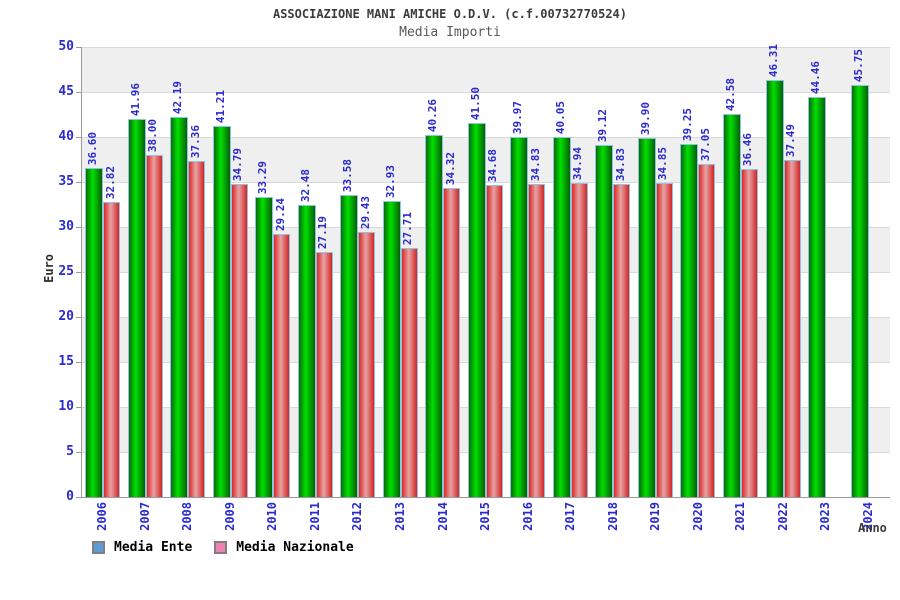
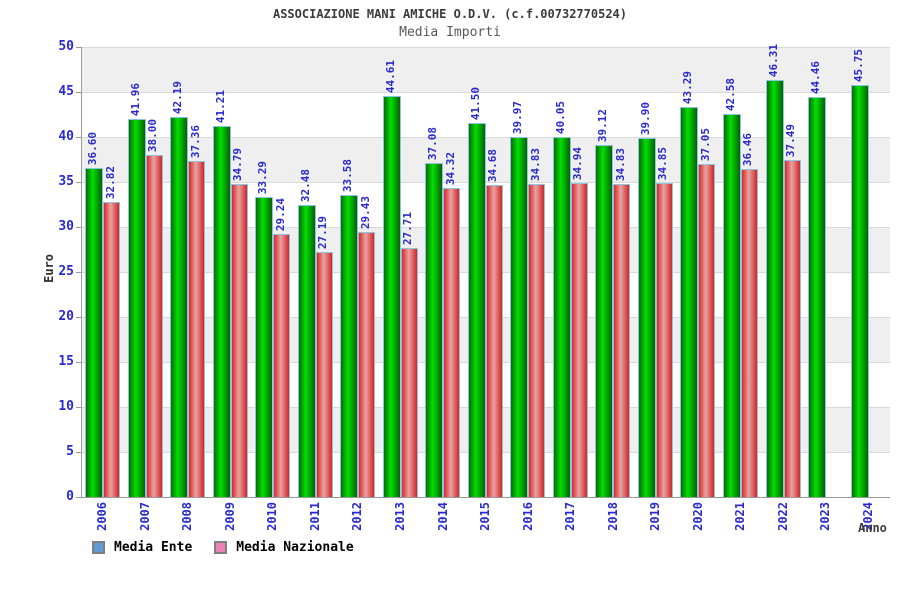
Media Ente/2013: 32.93 -> 44.61
Media Ente/2014: 40.26 -> 37.08
Media Ente/2020: 39.25 -> 43.29
